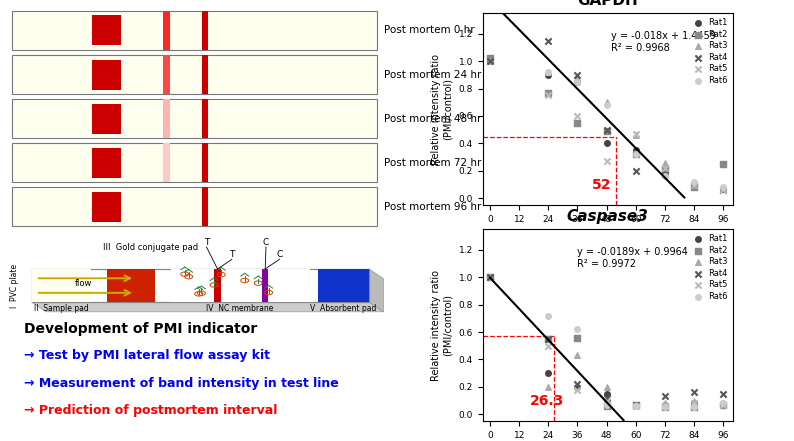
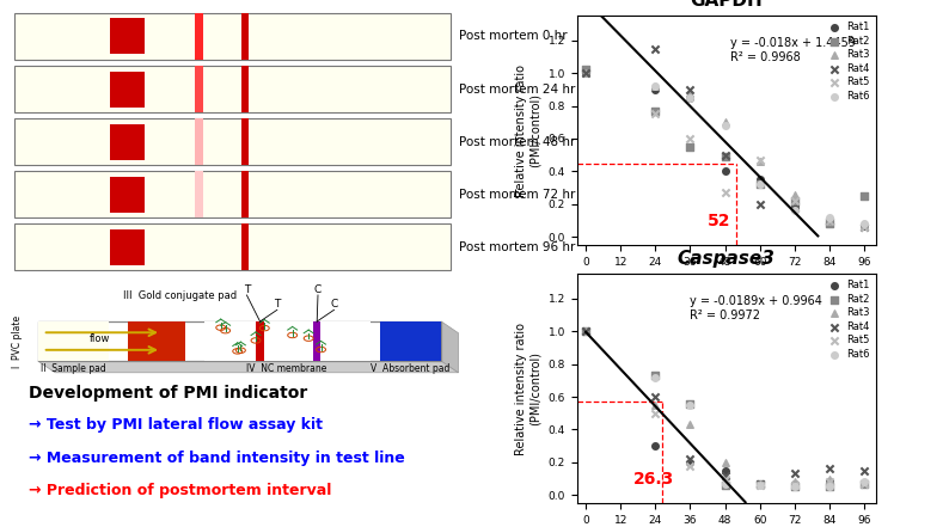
Caspase3/Rat2/24: 0.55 -> 0.73
Caspase3/Rat3/24: 0.20 -> 0.55
Caspase3/Rat4/24: 0.55 -> 0.60
Caspase3/Rat6/36: 0.62 -> 0.55
